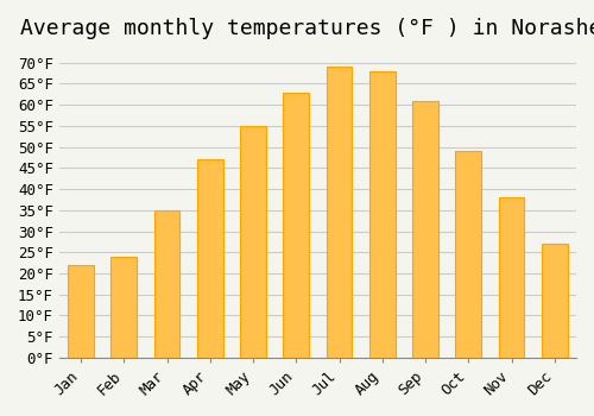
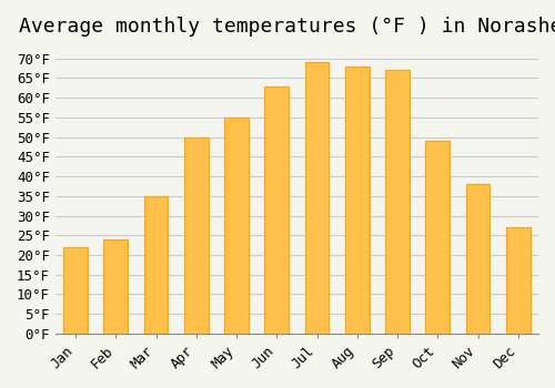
Apr: 47°F -> 50°F
Sep: 61°F -> 67°F
